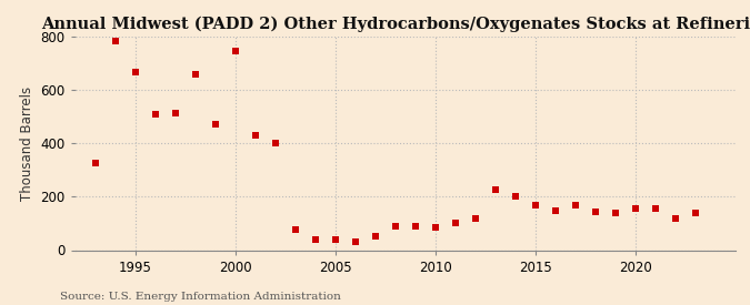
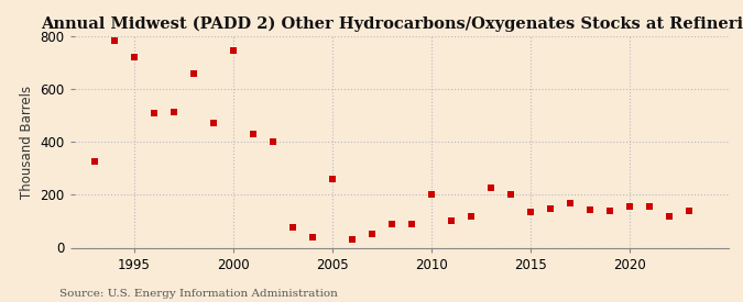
1995: 668 -> 720
2005: 38 -> 260
2010: 85 -> 200
2015: 170 -> 135
